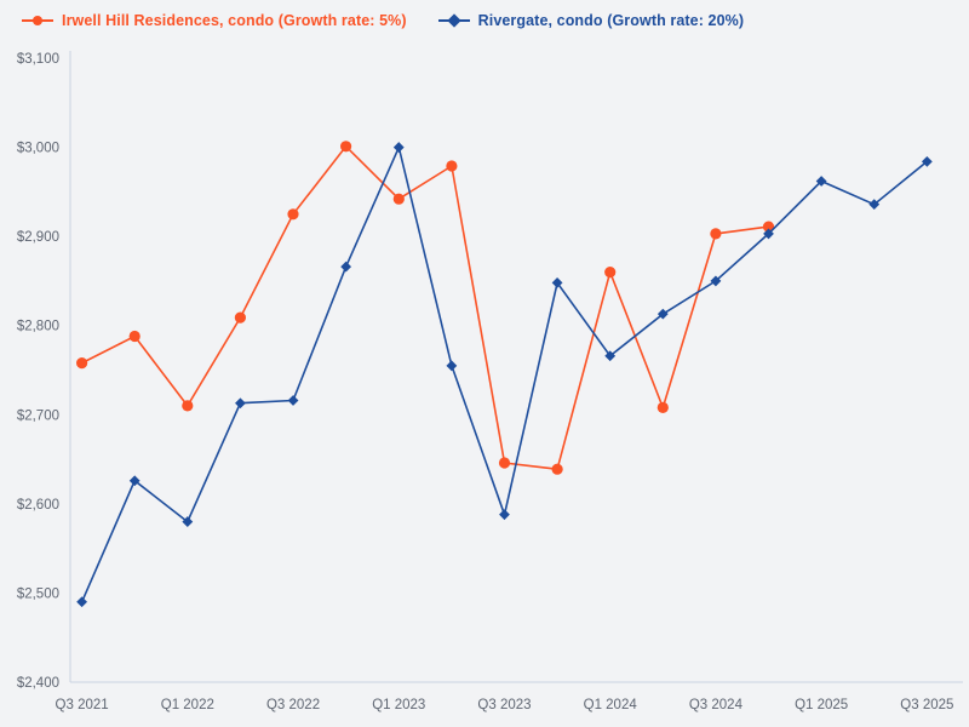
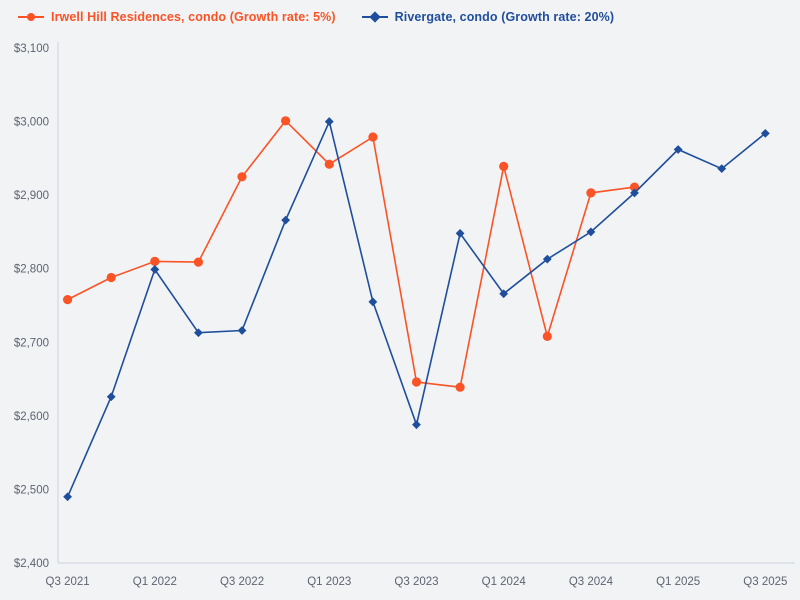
Irwell Hill Residences, condo (Growth rate: 5%)/Q1 2022: $2710 -> $2810
Rivergate, condo (Growth rate: 20%)/Q1 2022: $2580 -> $2800
Irwell Hill Residences, condo (Growth rate: 5%)/Q1 2024: $2860 -> $2940
